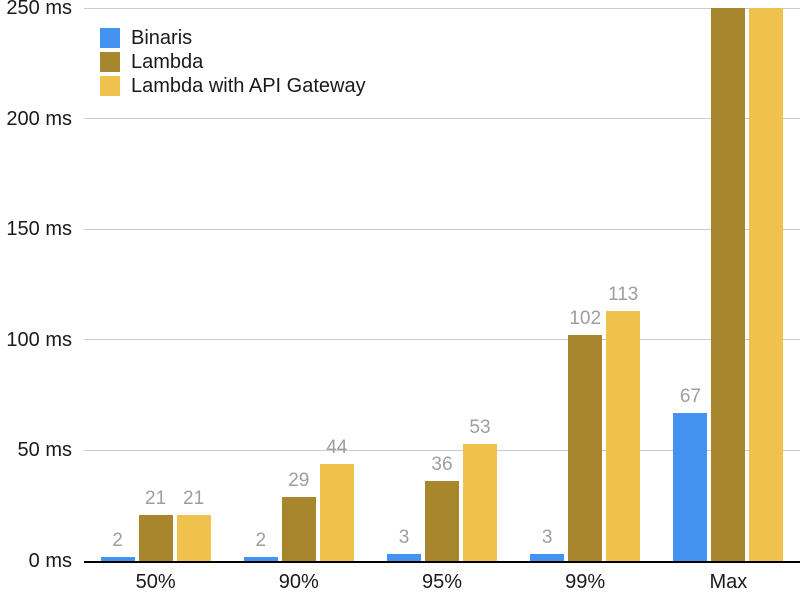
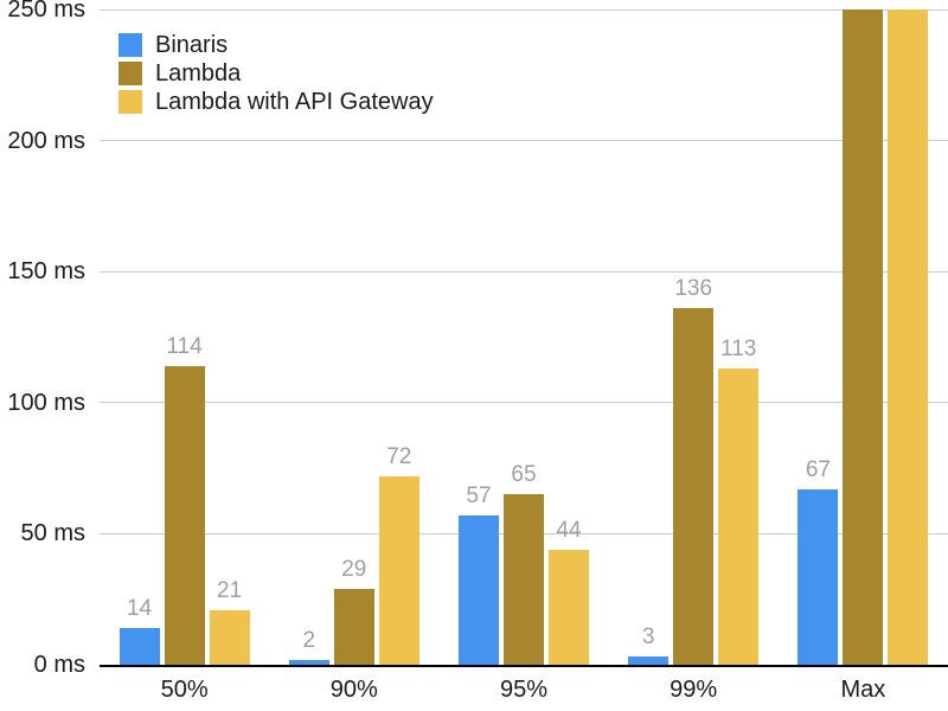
Binaris/50%: 2 -> 14
Lambda/50%: 21 -> 114
Lambda with API Gateway/90%: 44 -> 72
Binaris/95%: 3 -> 57
Lambda/95%: 36 -> 65
Lambda with API Gateway/95%: 53 -> 44
Lambda/99%: 102 -> 136
